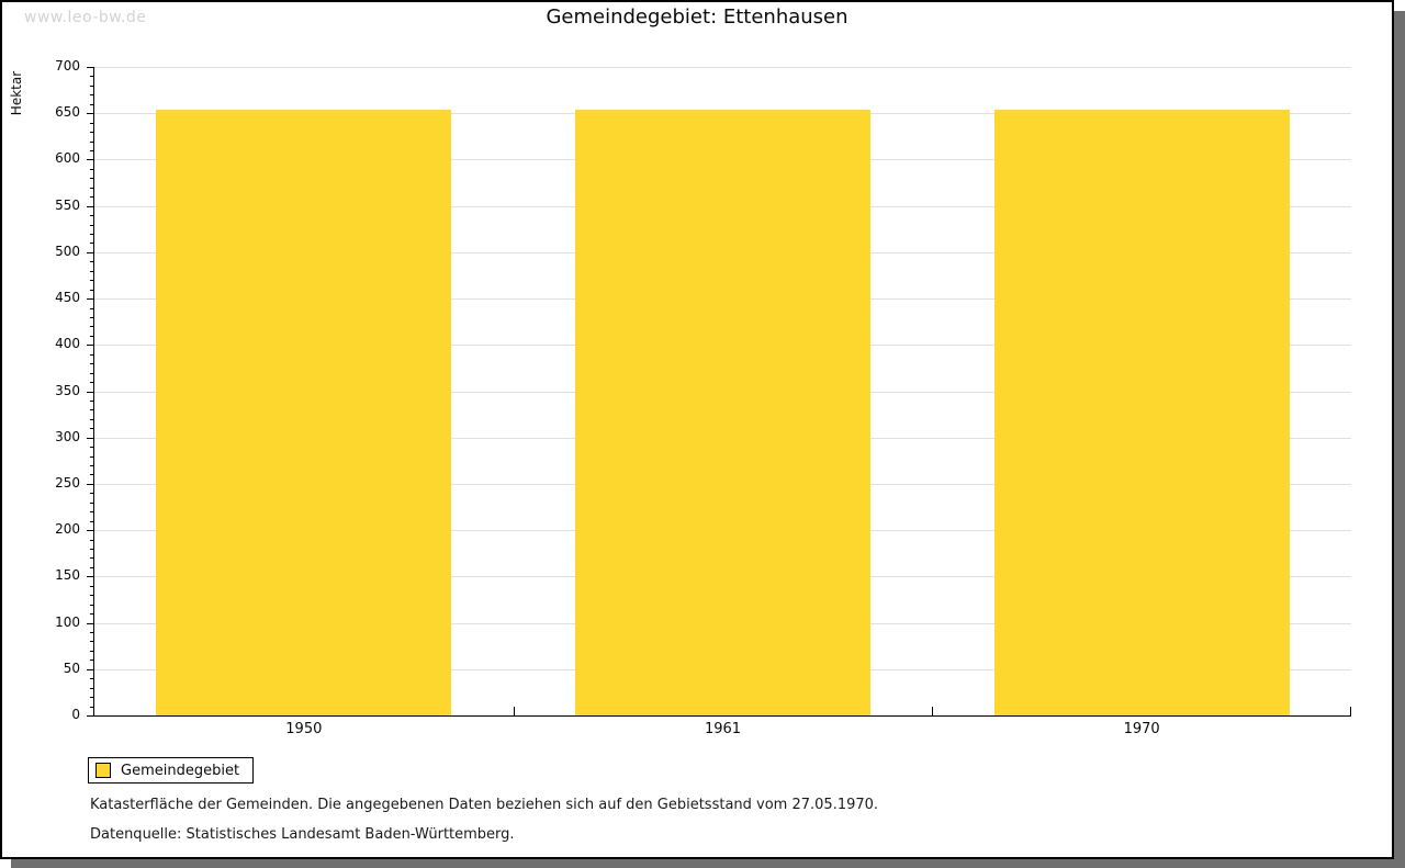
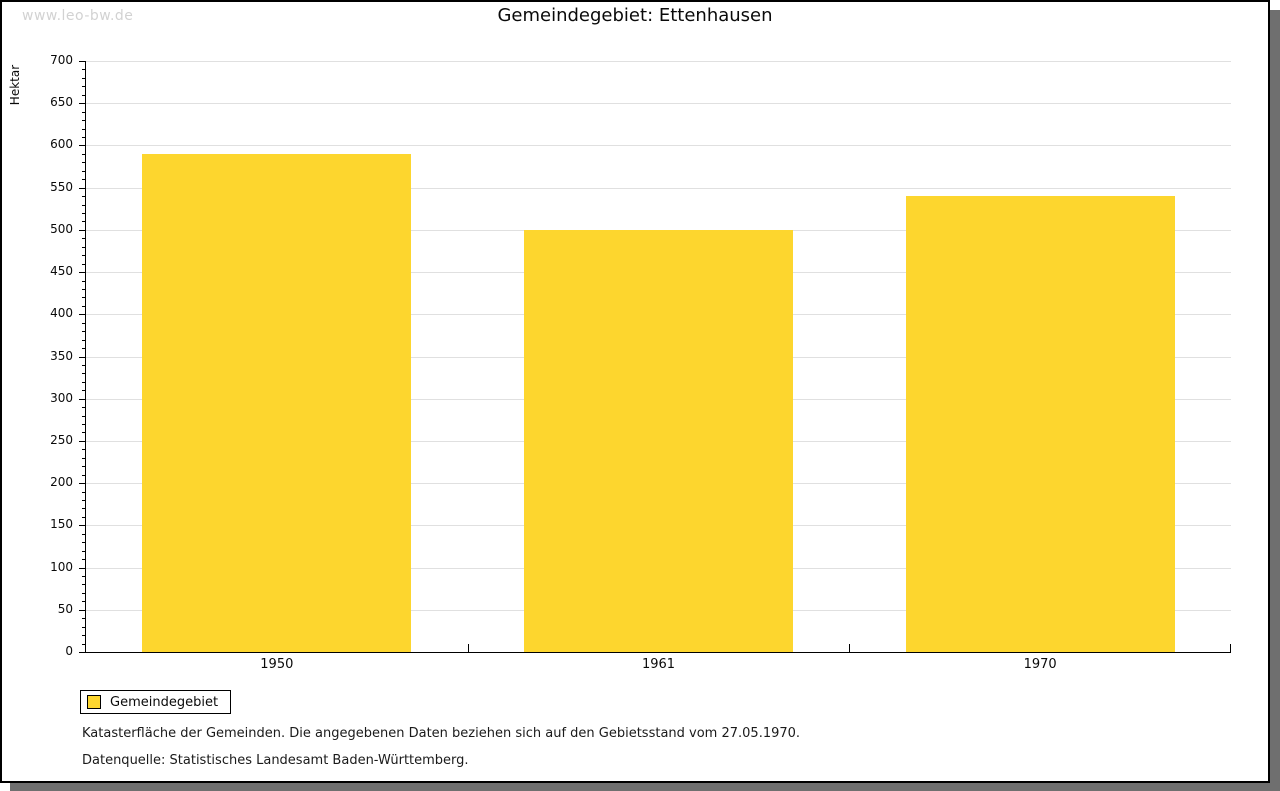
1950: 650 -> 590
1961: 650 -> 500
1970: 650 -> 540
